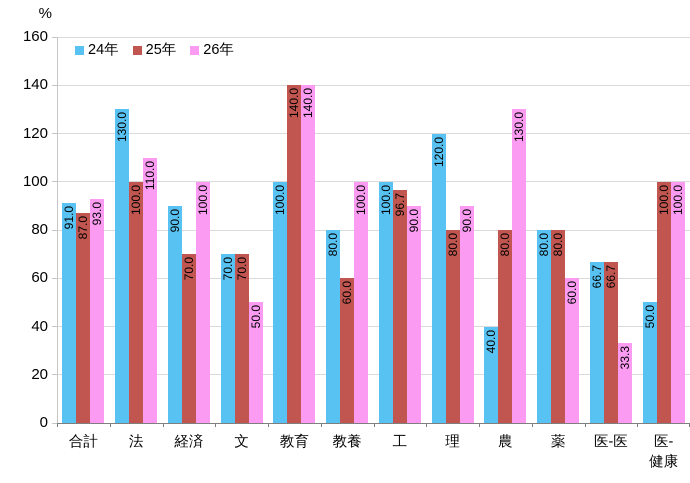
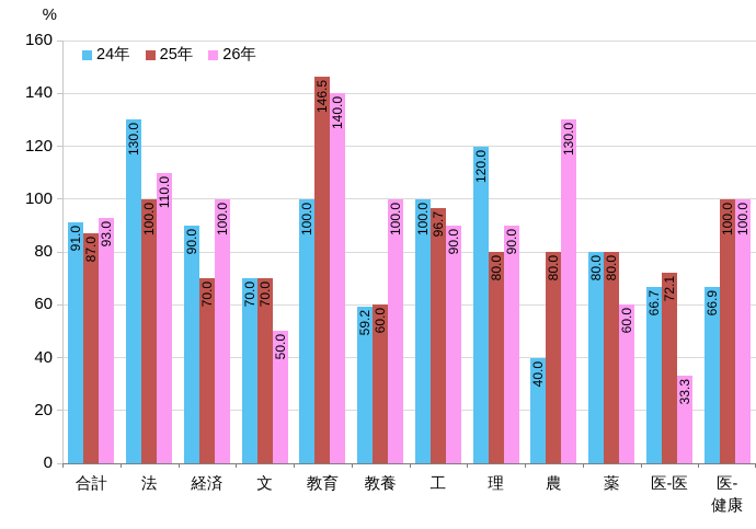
25年/教育: 140.0 -> 146.5
24年/教養: 80.0 -> 59.2
25年/医-医: 66.7 -> 72.1
24年/医- 健康: 50.0 -> 66.9
